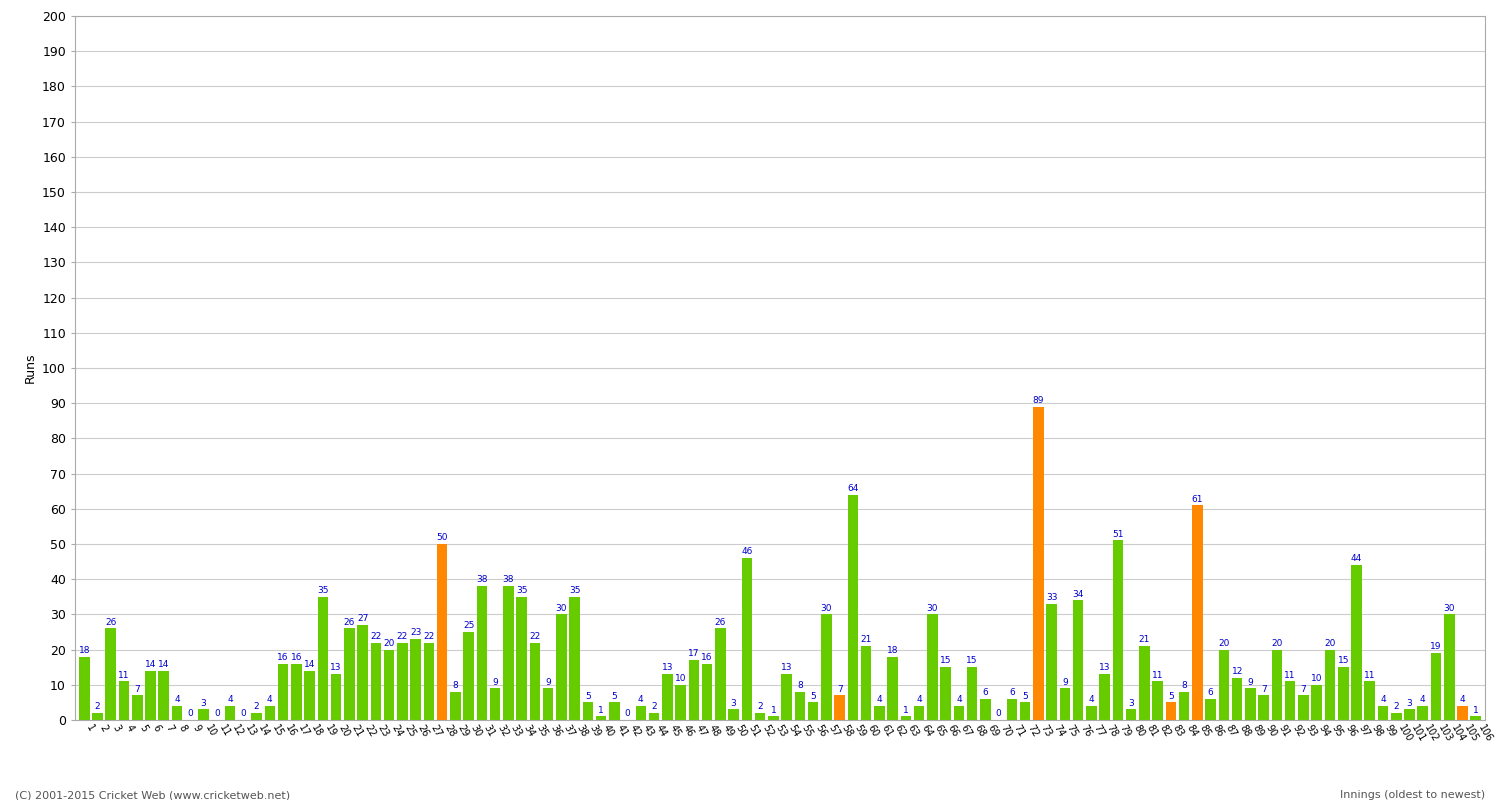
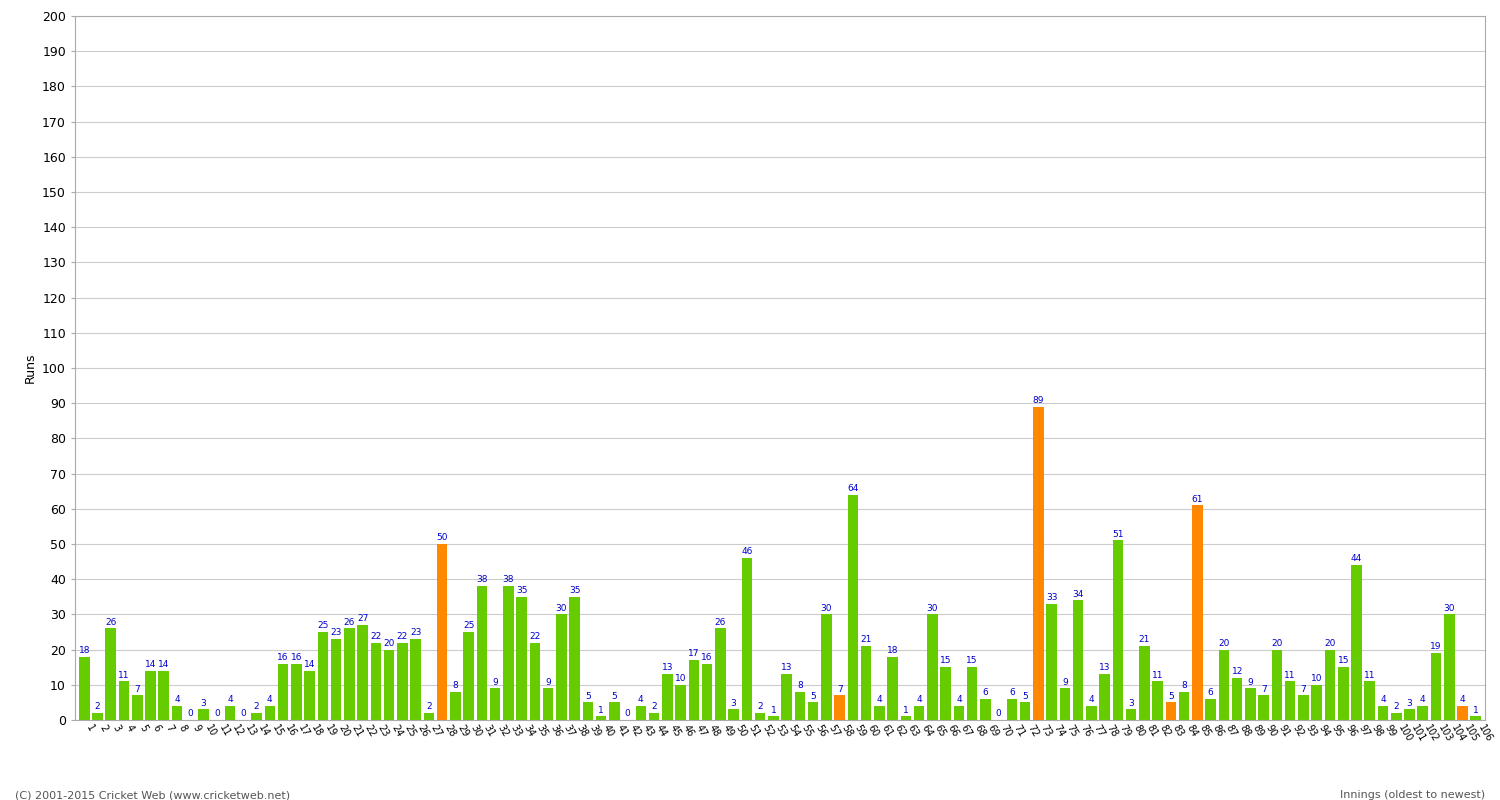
19: 35 -> 25
20: 13 -> 23
27: 22 -> 2
